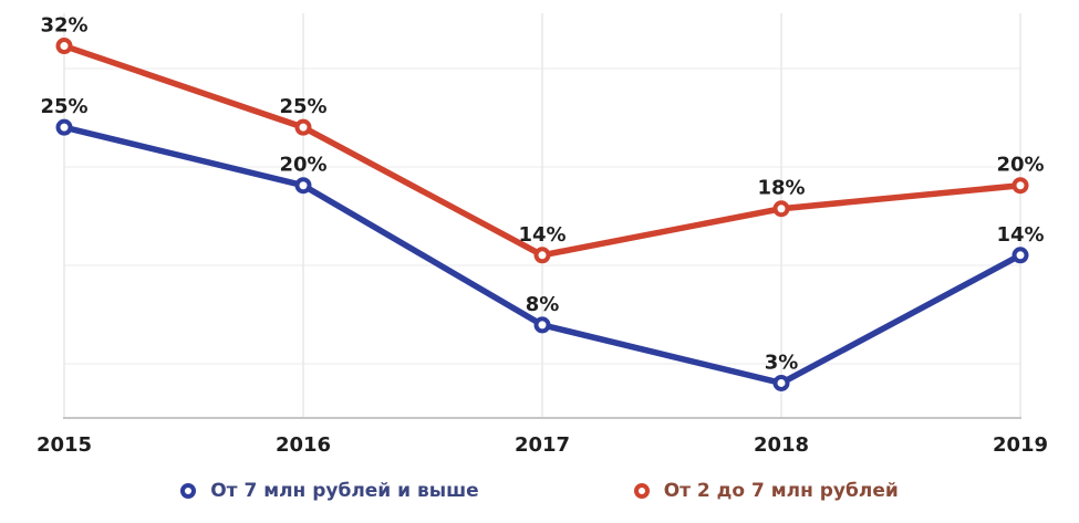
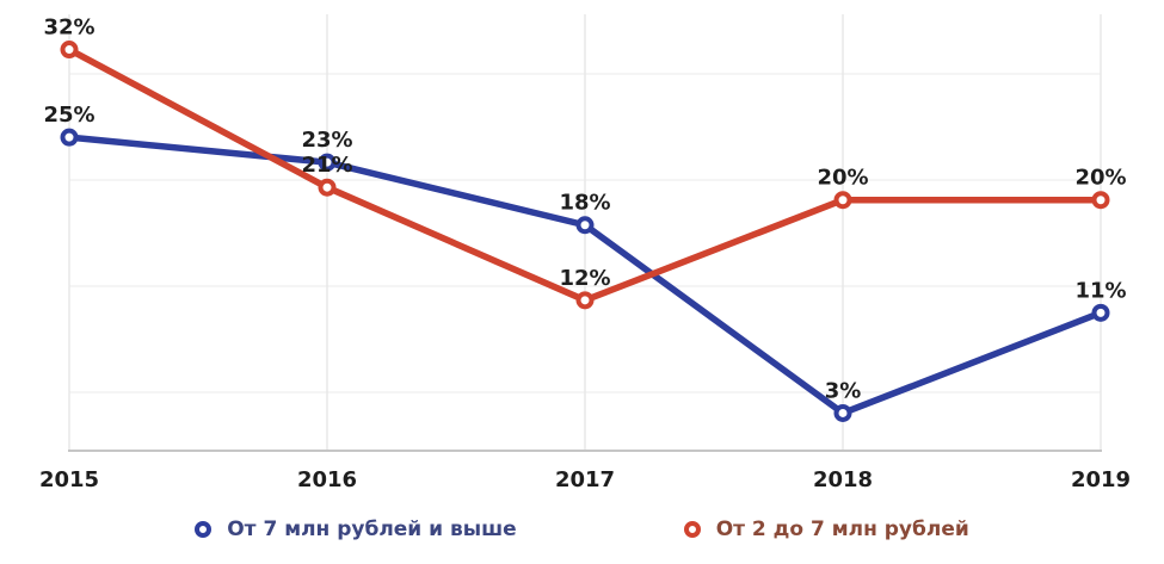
От 7 млн рублей и выше/2016: 20% -> 23%
От 2 до 7 млн рублей/2016: 25% -> 21%
От 7 млн рублей и выше/2017: 8% -> 18%
От 2 до 7 млн рублей/2017: 14% -> 12%
От 2 до 7 млн рублей/2018: 18% -> 20%
От 7 млн рублей и выше/2019: 14% -> 11%
